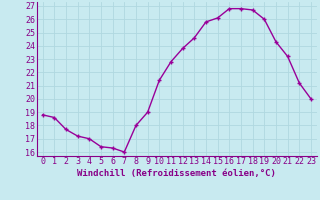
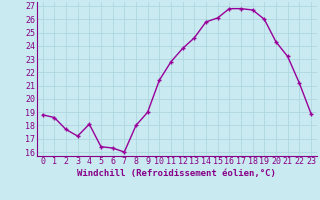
4: 17.0 -> 18.1
23: 20.0 -> 18.9
